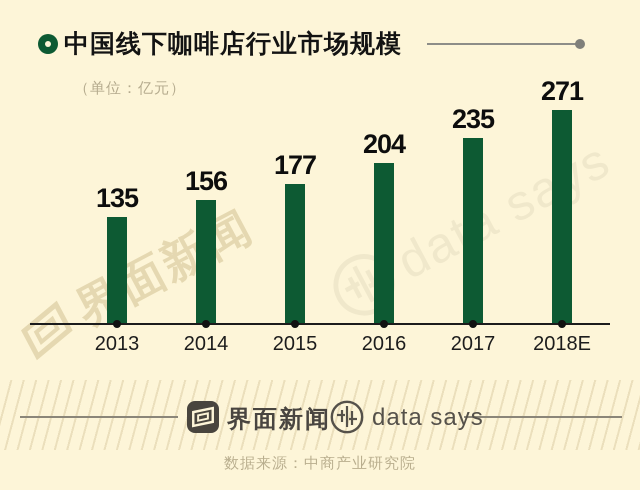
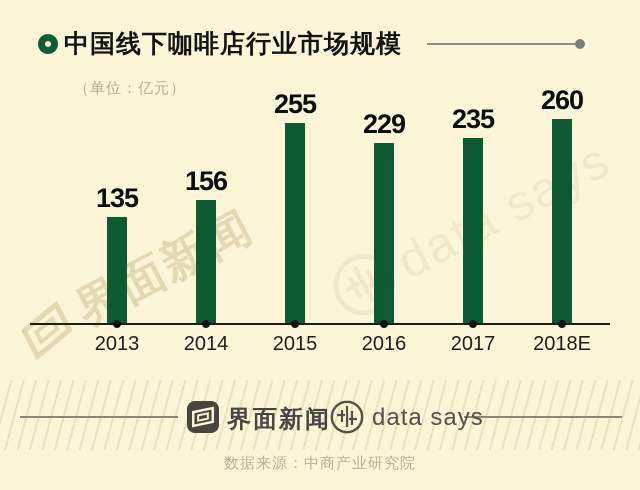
2015: 177 -> 255
2016: 204 -> 229
2018E: 271 -> 260
